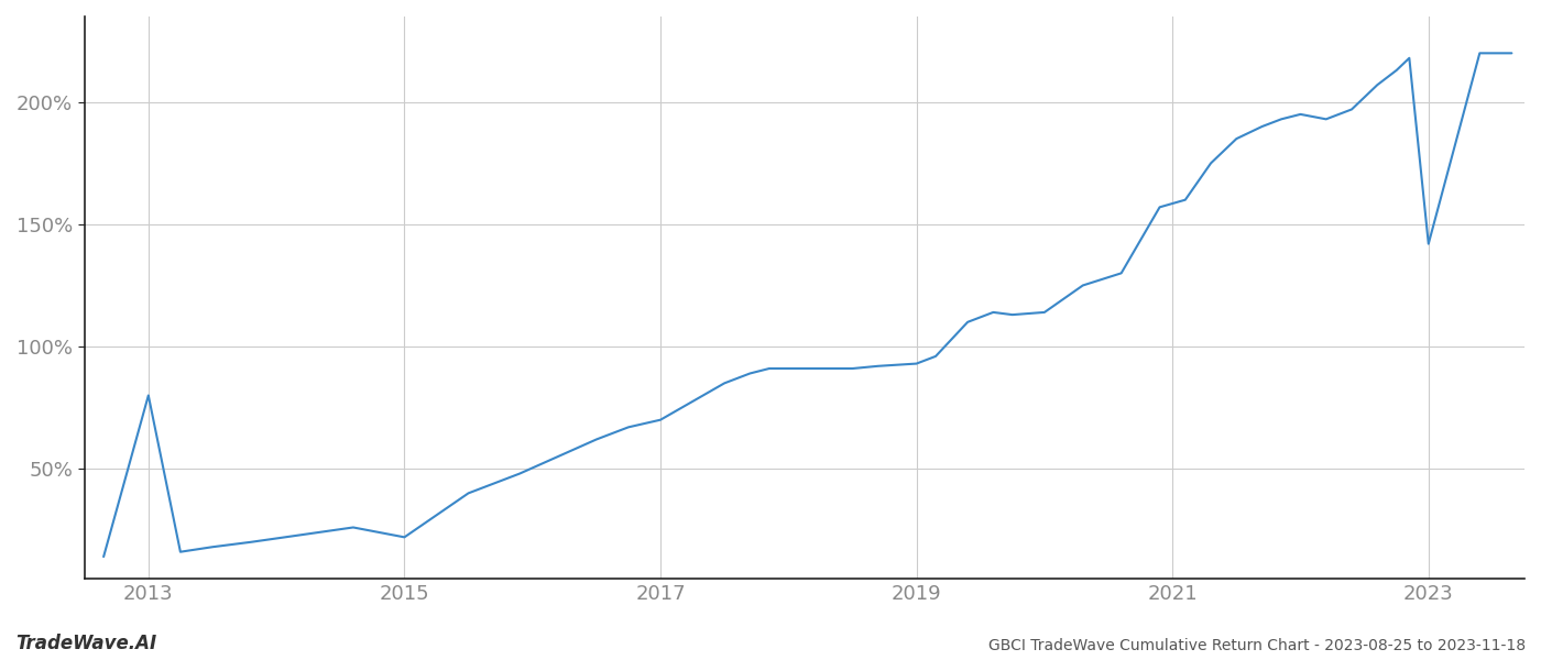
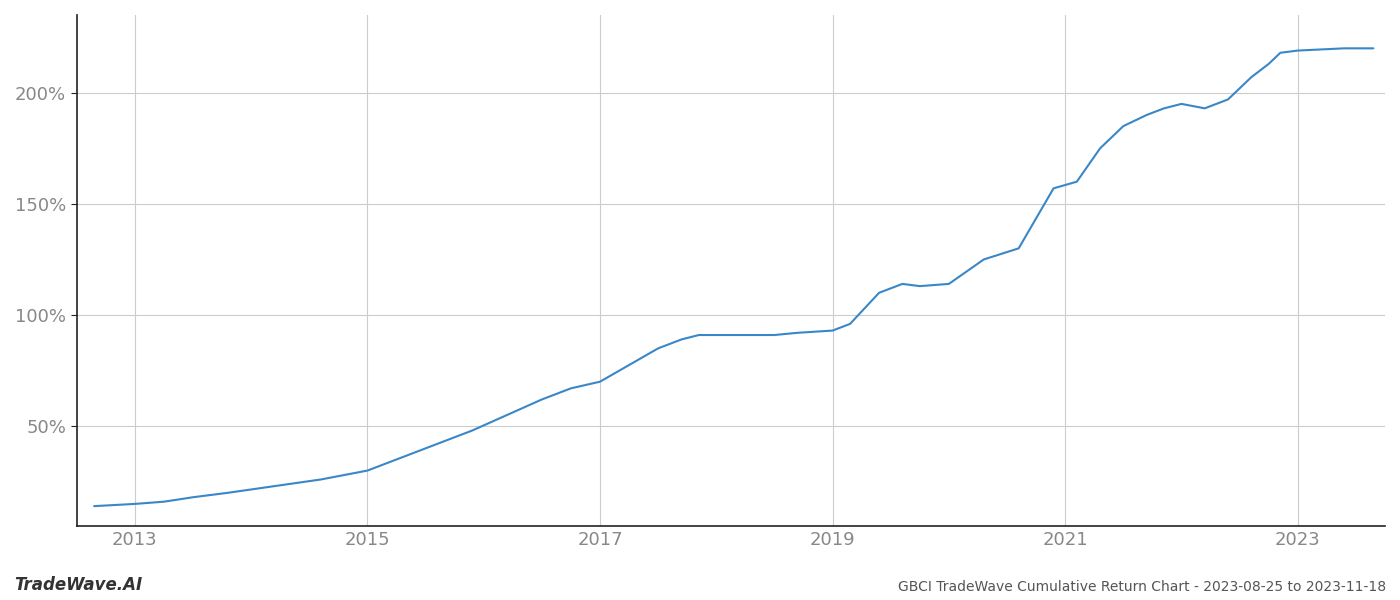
2013: 80% -> 15%
2015: 22% -> 30%
2023: 142% -> 219%
